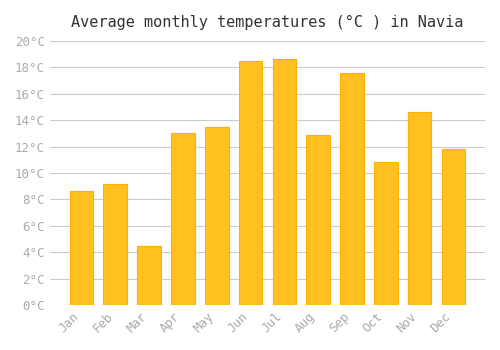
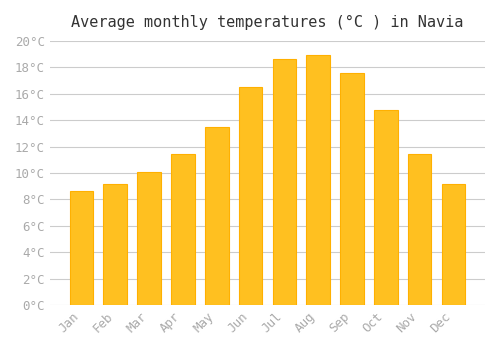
Mar: 4.5°C -> 10.1°C
Apr: 13.0°C -> 11.4°C
Jun: 18.5°C -> 16.5°C
Aug: 12.9°C -> 18.9°C
Oct: 10.8°C -> 14.8°C
Nov: 14.6°C -> 11.4°C
Dec: 11.8°C -> 9.2°C
